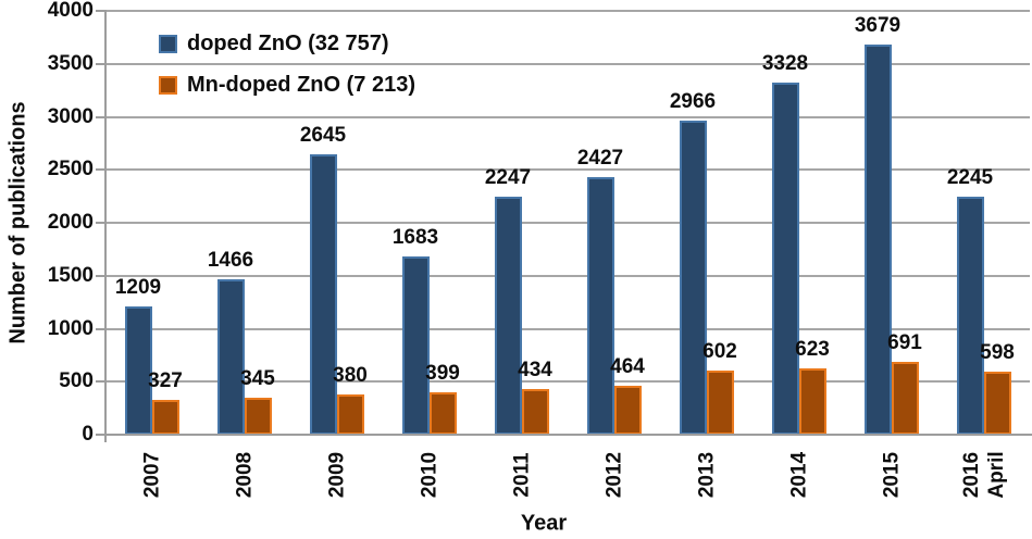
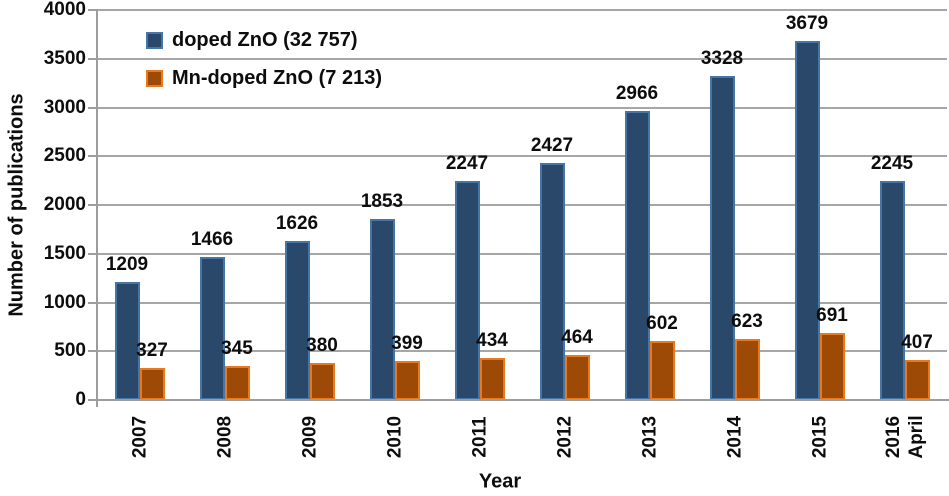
doped ZnO (32 757)/2009: 2645 -> 1626
doped ZnO (32 757)/2010: 1683 -> 1853
Mn-doped ZnO (7 213)/2016 April: 598 -> 407
